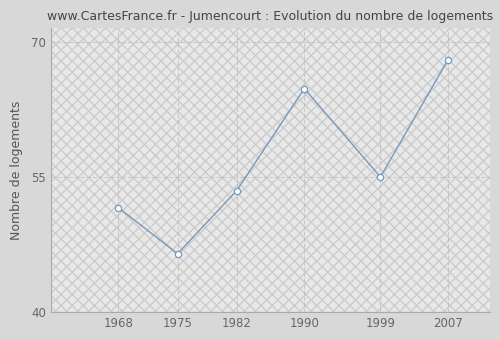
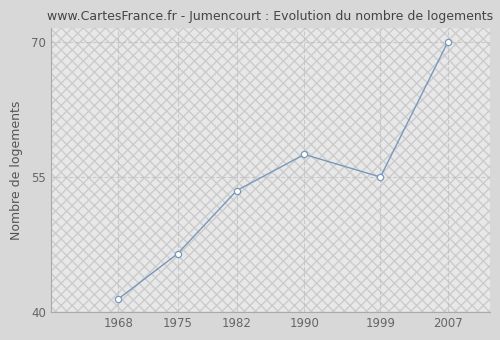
1968: 51.6 -> 41.5
1990: 64.8 -> 57.5
2007: 68.0 -> 70.0
